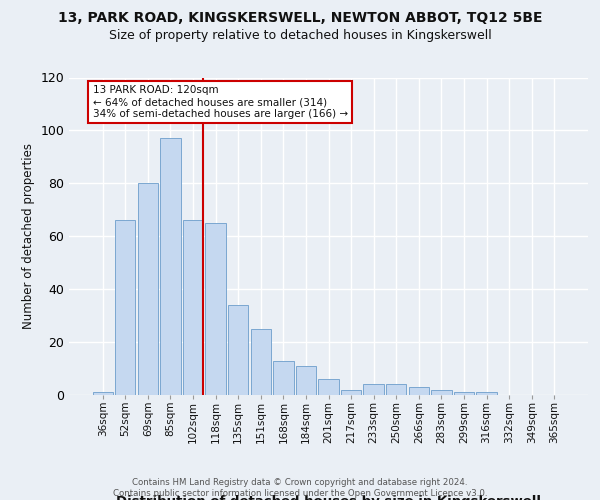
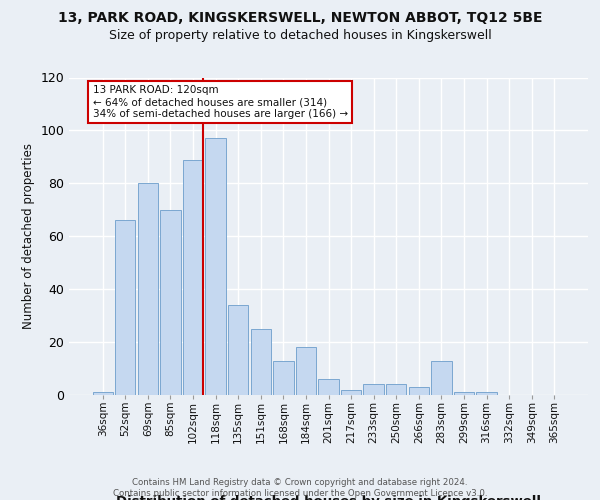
85sqm: 97 -> 70
102sqm: 66 -> 89
118sqm: 65 -> 97
184sqm: 11 -> 18
283sqm: 2 -> 13
